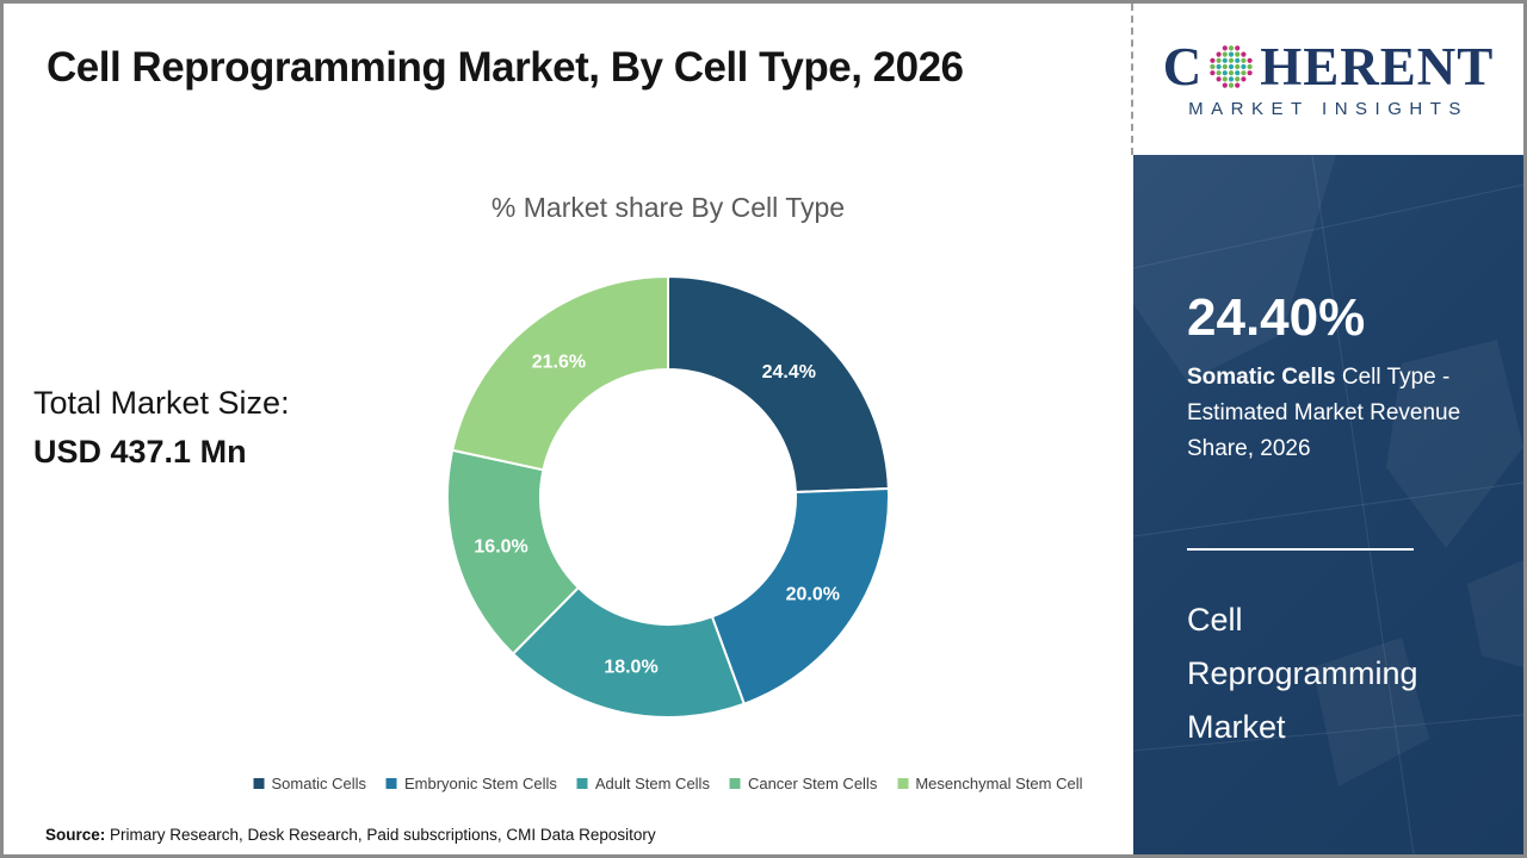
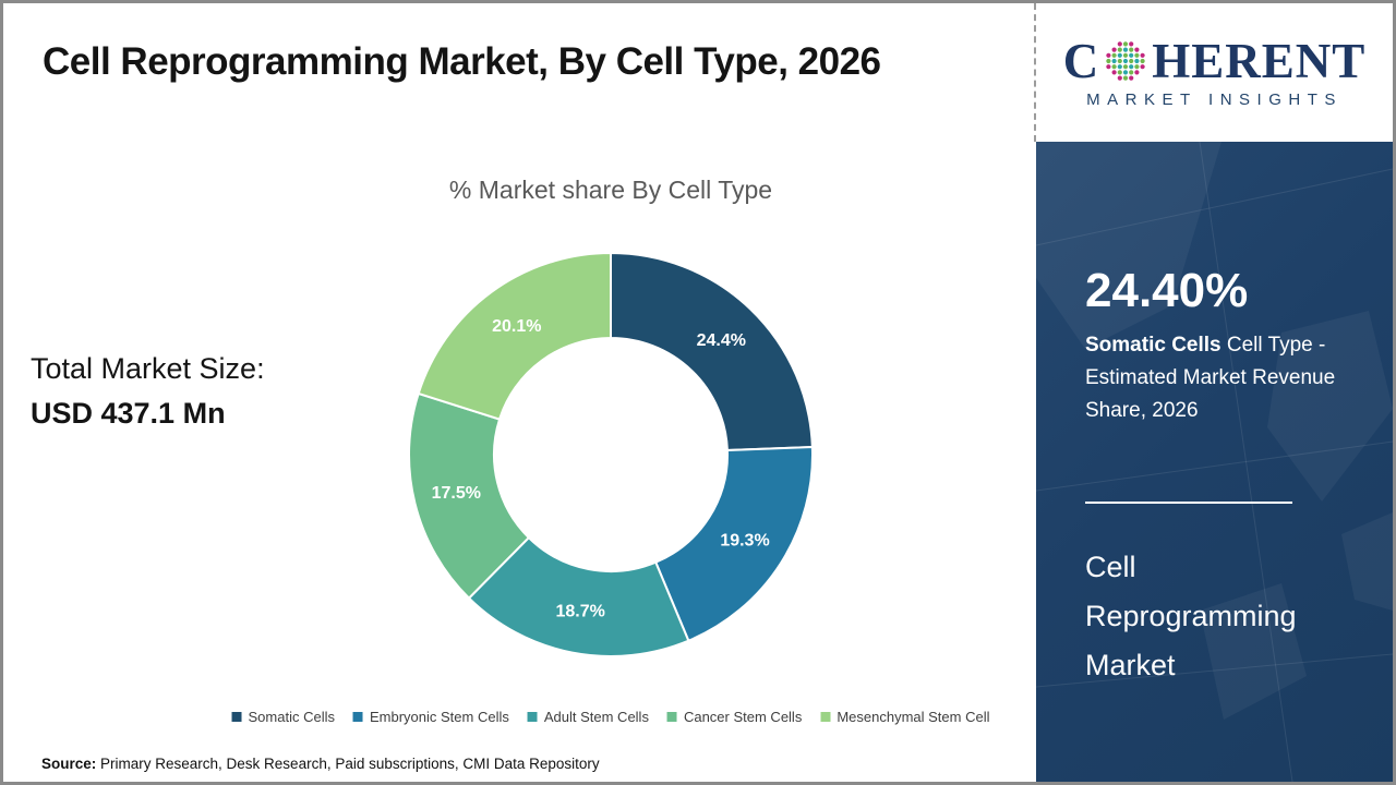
Embryonic Stem Cells: 20.0% -> 19.3%
Adult Stem Cells: 18.0% -> 18.7%
Cancer Stem Cells: 16.0% -> 17.5%
Mesenchymal Stem Cell: 21.6% -> 20.1%
